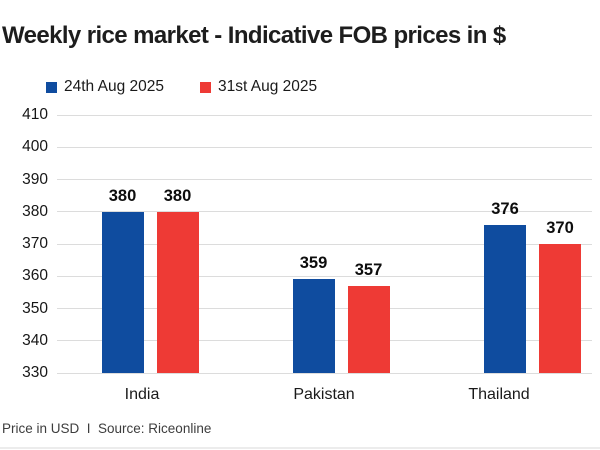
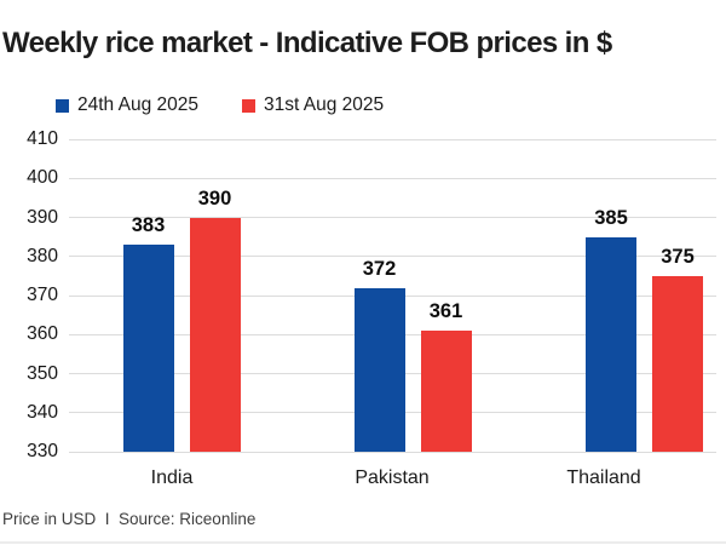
24th Aug 2025/India: 380 -> 383
31st Aug 2025/India: 380 -> 390
24th Aug 2025/Pakistan: 359 -> 372
31st Aug 2025/Pakistan: 357 -> 361
24th Aug 2025/Thailand: 376 -> 385
31st Aug 2025/Thailand: 370 -> 375
